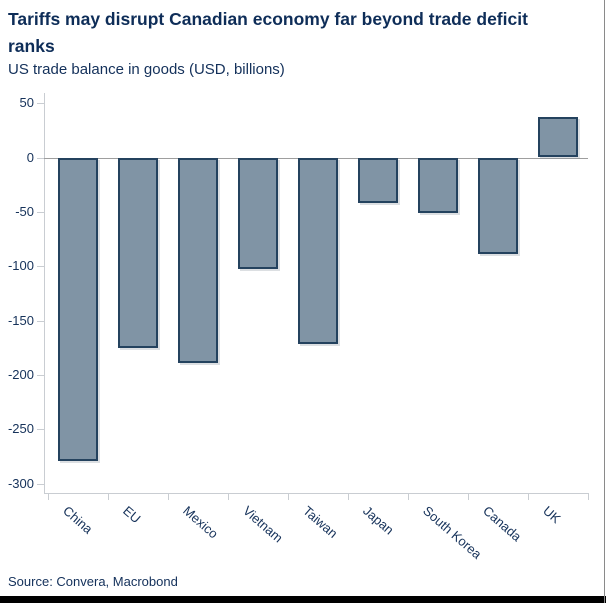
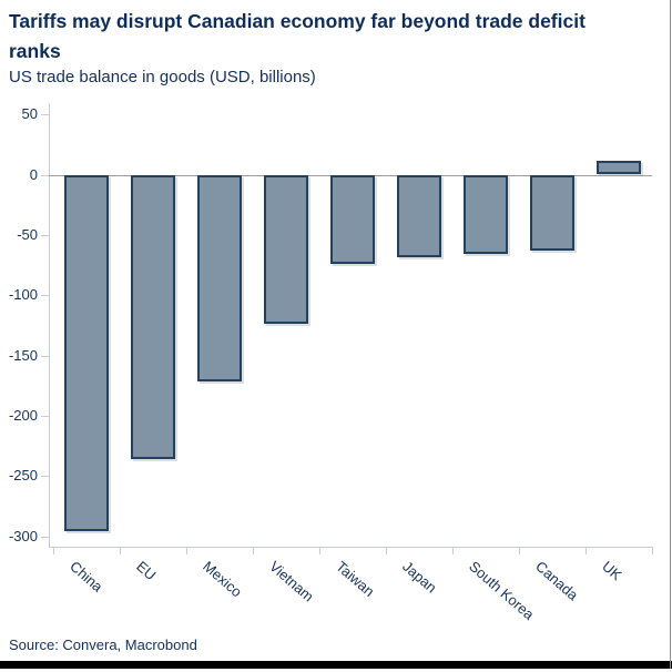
China: -279 -> -295
EU: -175 -> -236
Mexico: -189 -> -172
Vietnam: -103 -> -124
Taiwan: -172 -> -74
Japan: -42 -> -68
South Korea: -51 -> -66
Canada: -89 -> -63
UK: 37 -> 12
